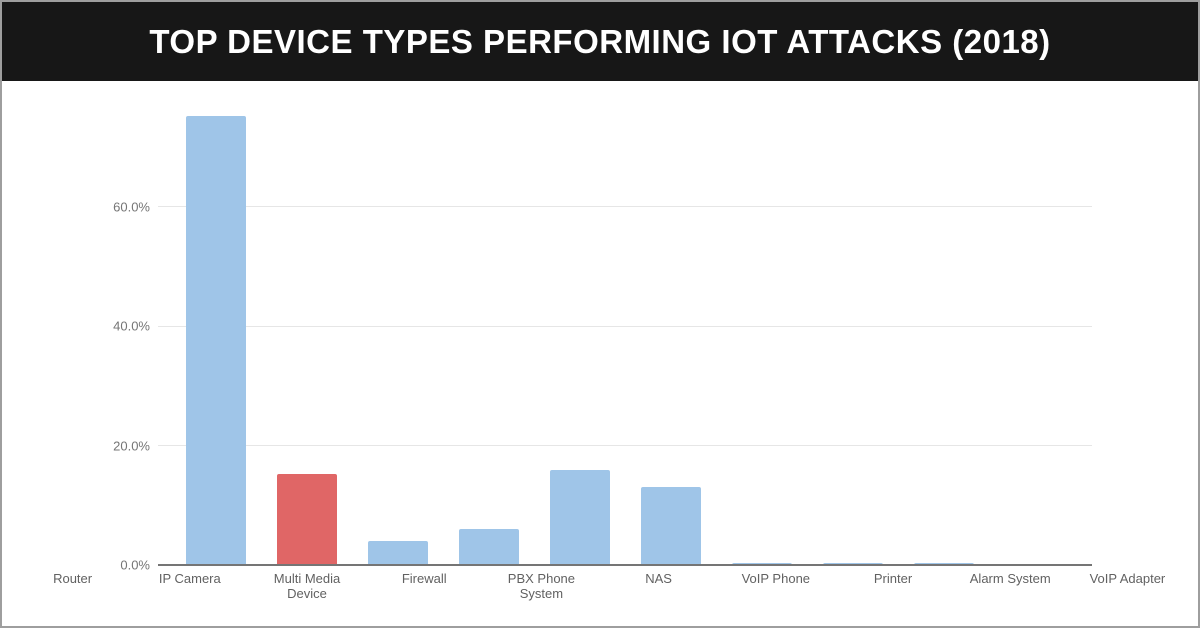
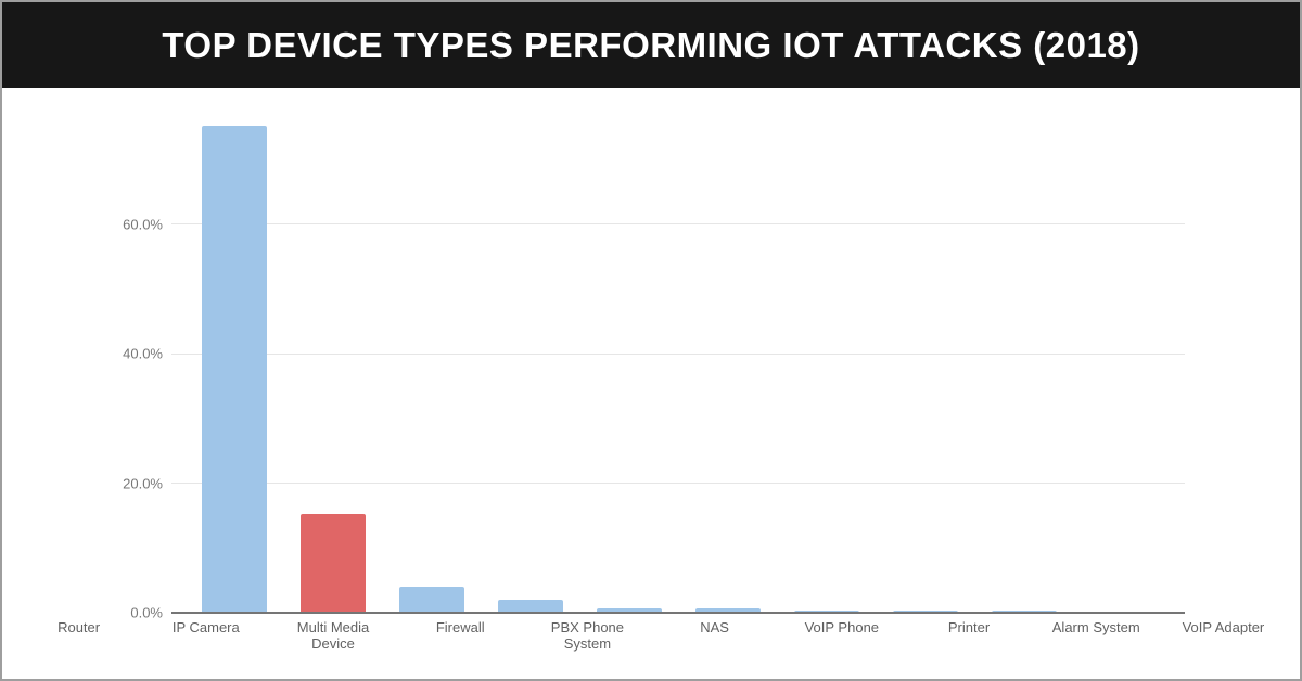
Firewall: 6% -> 2%
PBX Phone System: 16% -> 1%
NAS: 13% -> 1%
